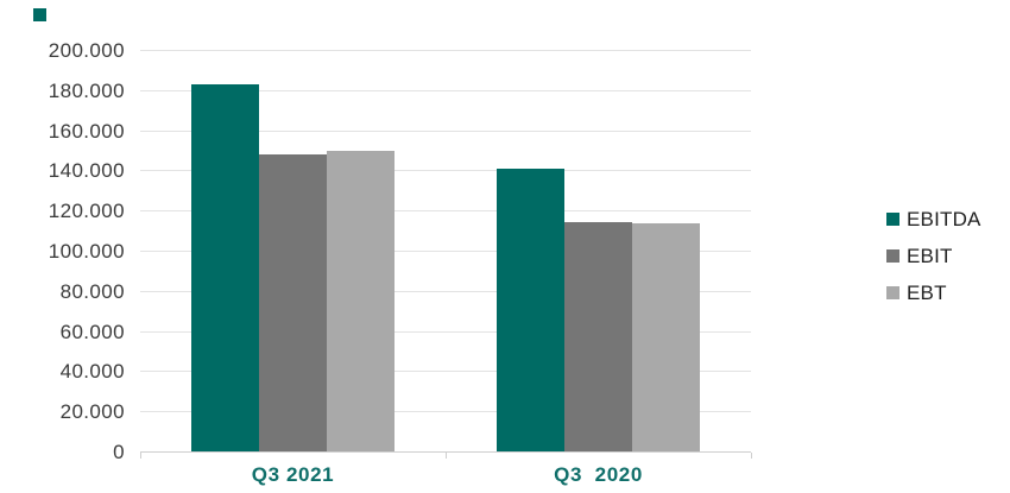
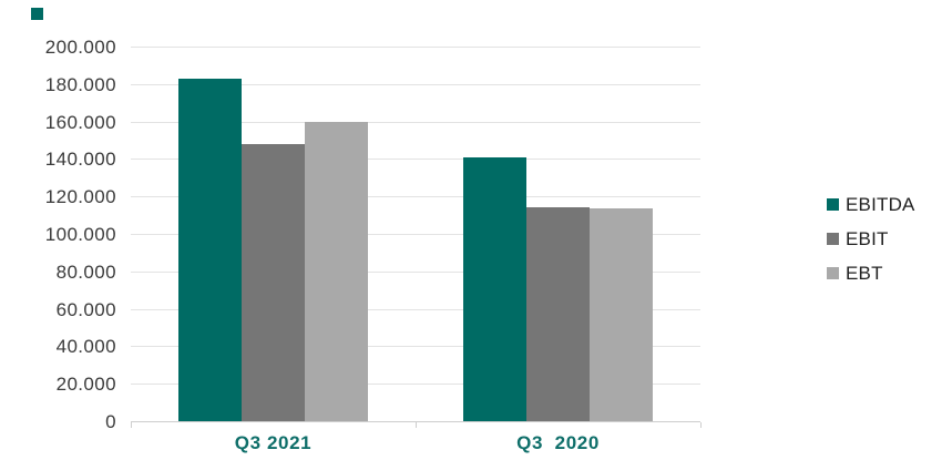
EBT/Q3 2021: 150000 -> 160000
